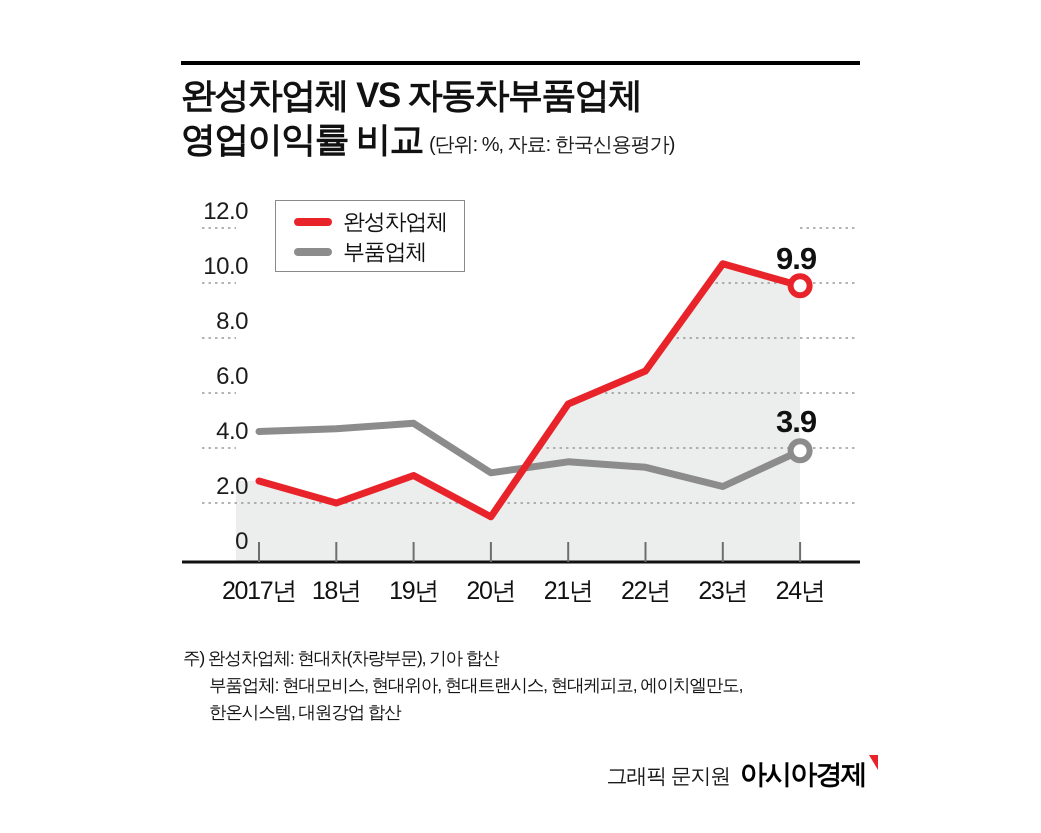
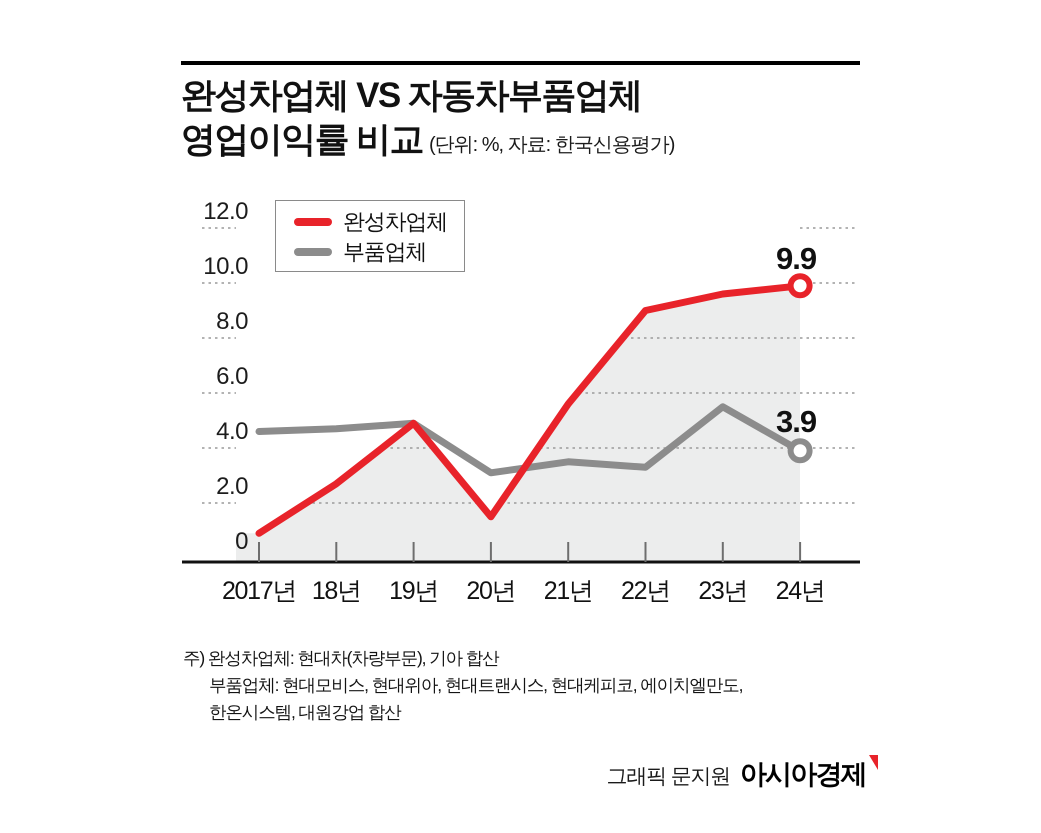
완성차업체/2017년: 2.8 -> 0.9
완성차업체/18년: 2.0 -> 2.7
완성차업체/19년: 3.0 -> 4.9
완성차업체/22년: 6.8 -> 9.0
완성차업체/23년: 10.7 -> 9.6
부품업체/23년: 2.6 -> 5.5
